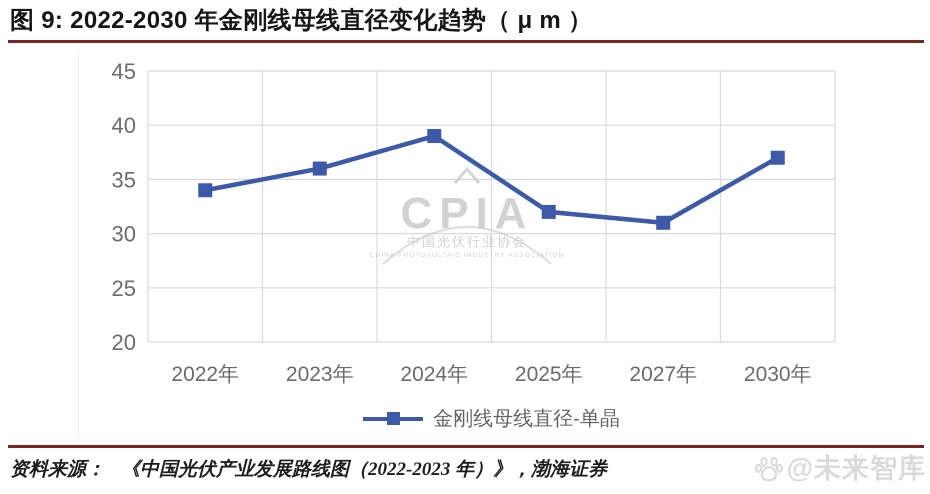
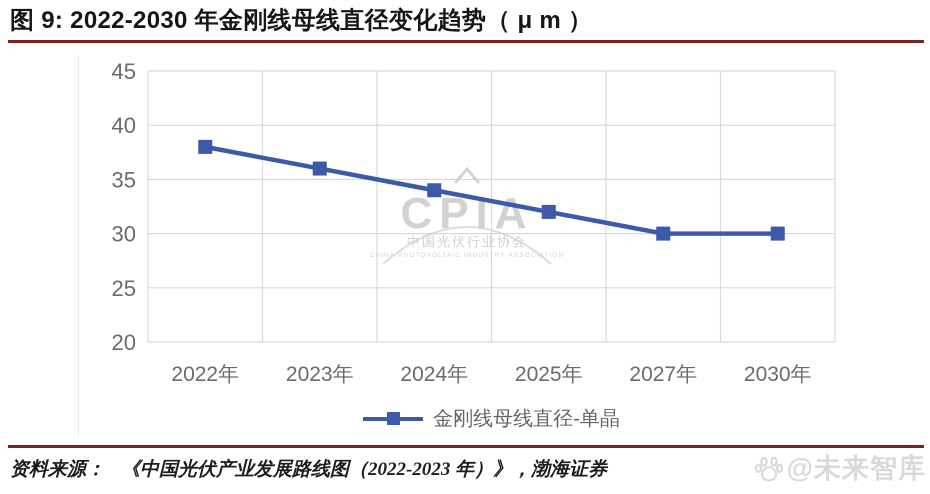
2022年: 34 -> 38
2024年: 39 -> 34
2027年: 31 -> 30
2030年: 37 -> 30
